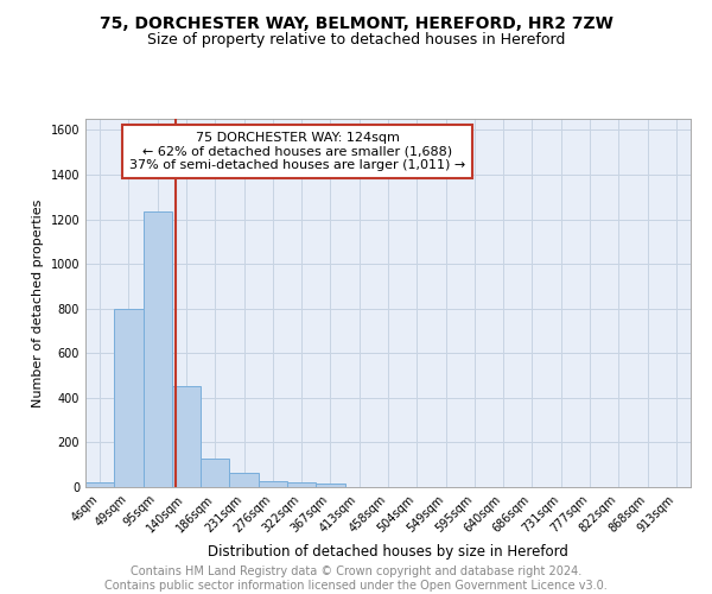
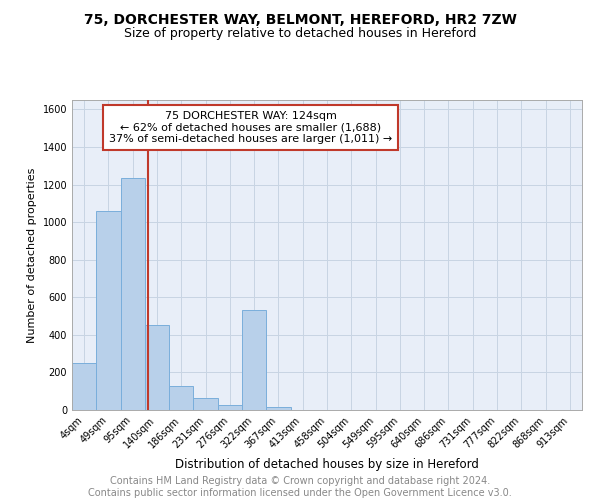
4sqm: 20 -> 250
49sqm: 800 -> 1060
322sqm: 20 -> 530
